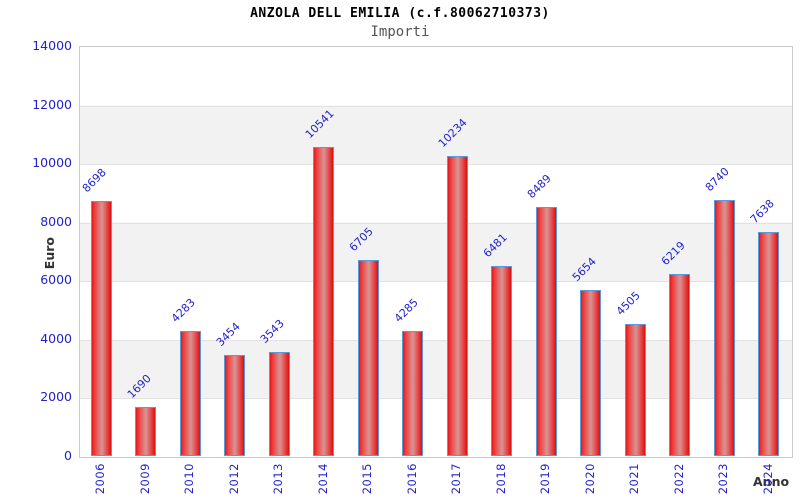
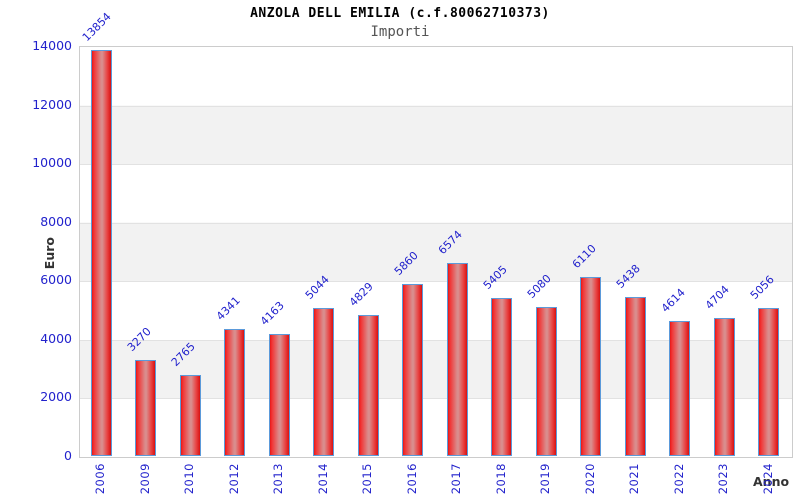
2006: 8698 -> 13854
2009: 1690 -> 3270
2010: 4283 -> 2765
2012: 3454 -> 4341
2013: 3543 -> 4163
2014: 10541 -> 5044
2015: 6705 -> 4829
2016: 4285 -> 5860
2017: 10234 -> 6574
2018: 6481 -> 5405
2019: 8489 -> 5080
2020: 5654 -> 6110
2021: 4505 -> 5438
2022: 6219 -> 4614
2023: 8740 -> 4704
2024: 7638 -> 5056
